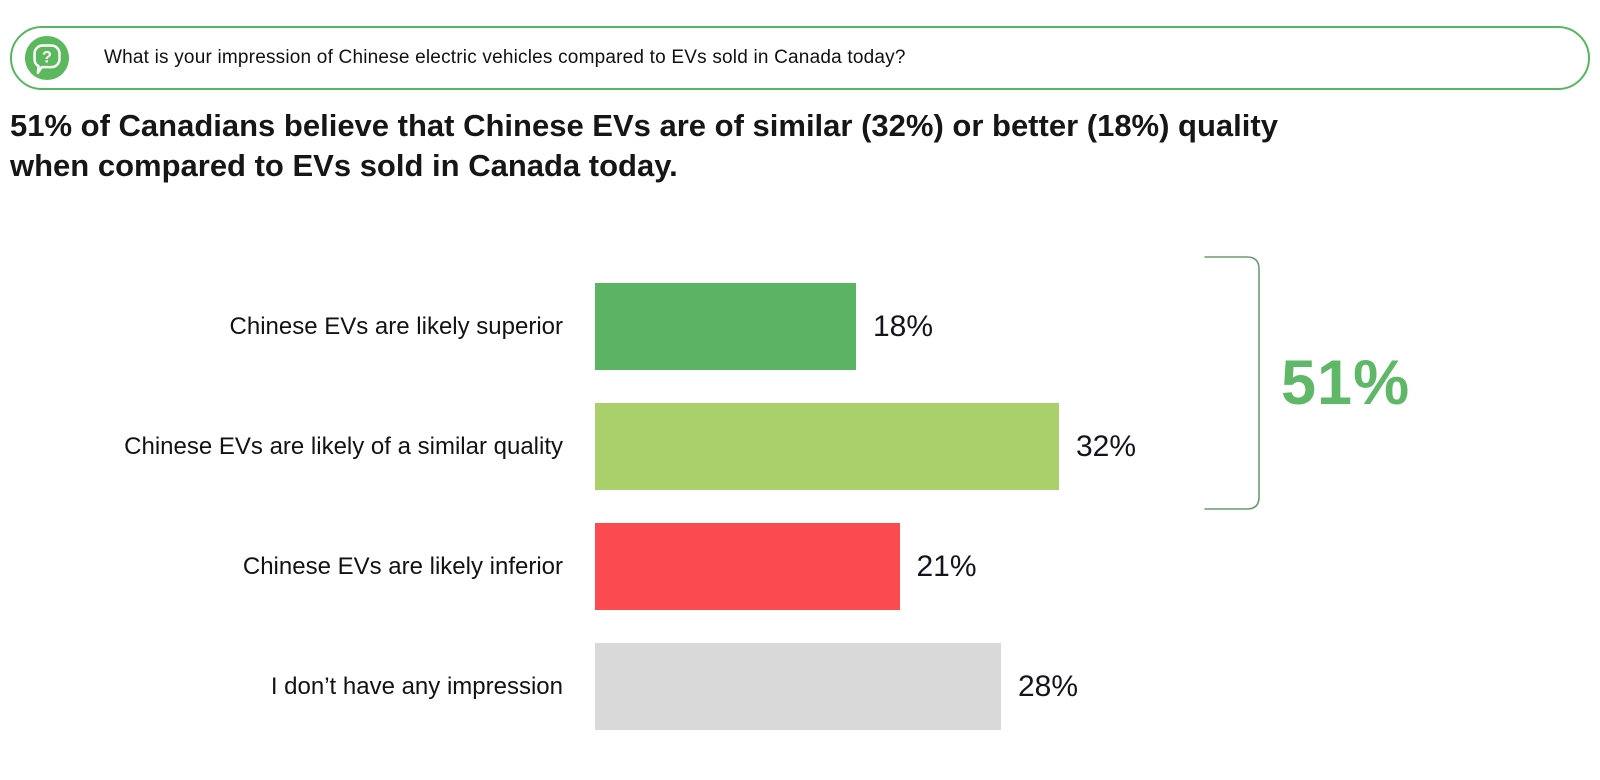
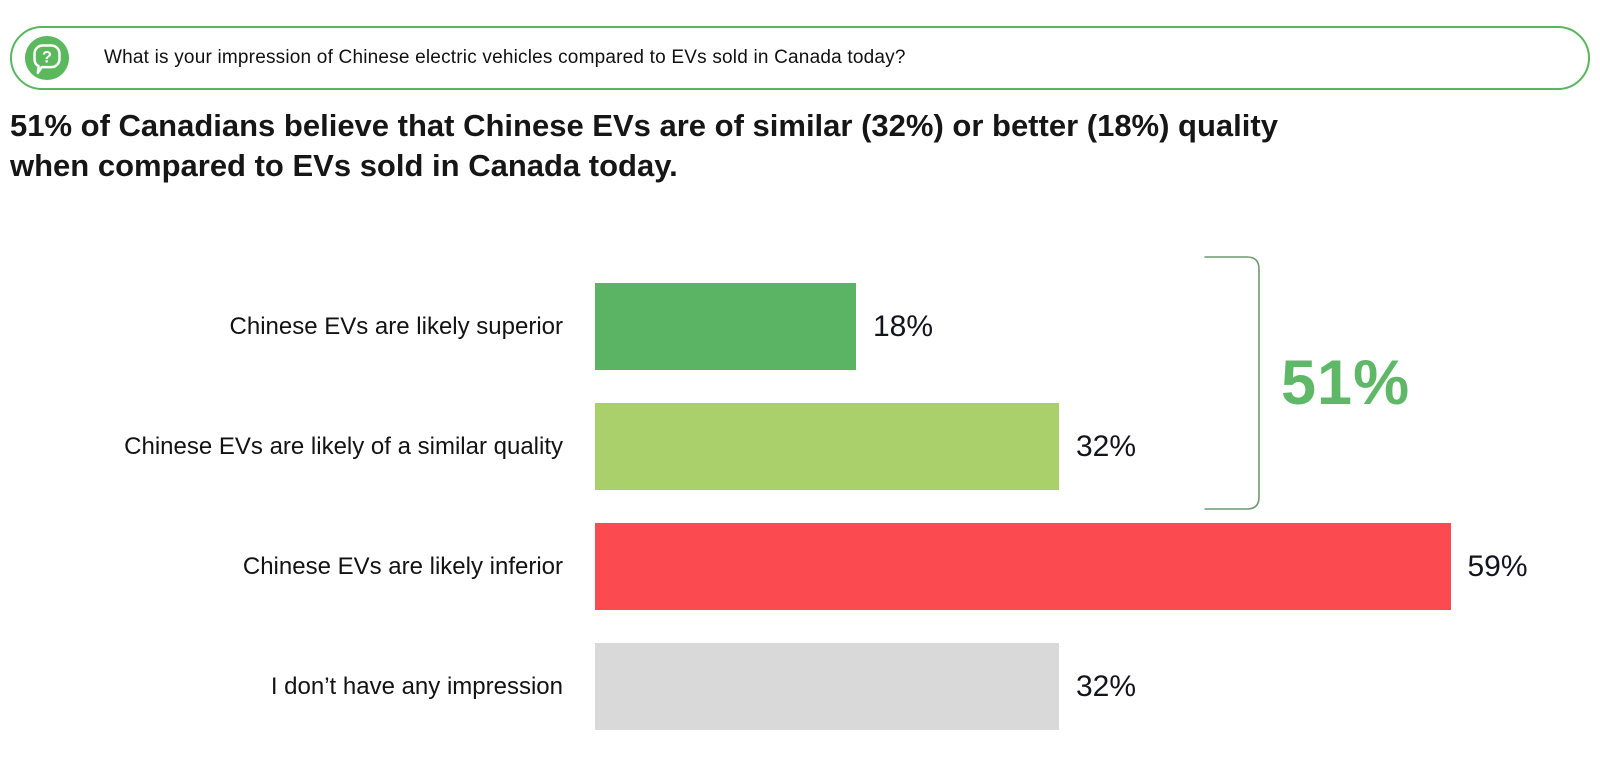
Chinese EVs are likely inferior: 21% -> 59%
I don’t have any impression: 28% -> 32%
